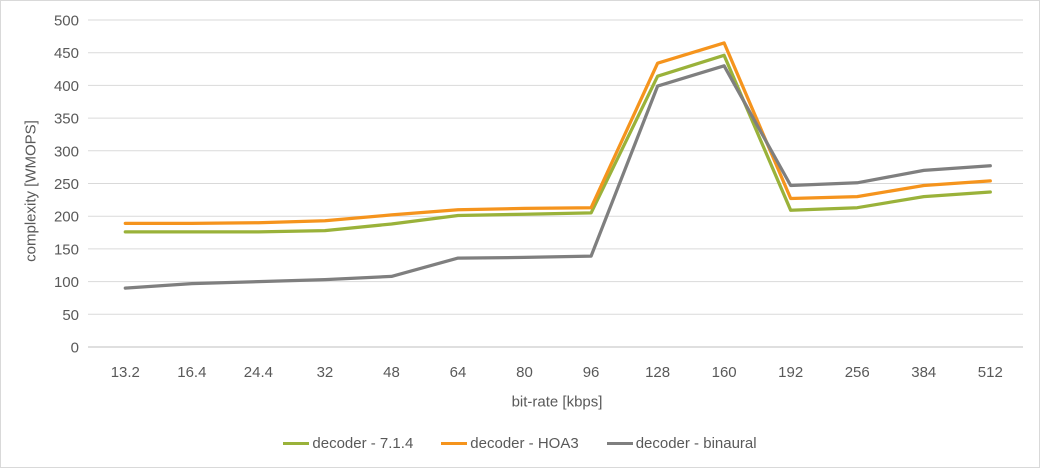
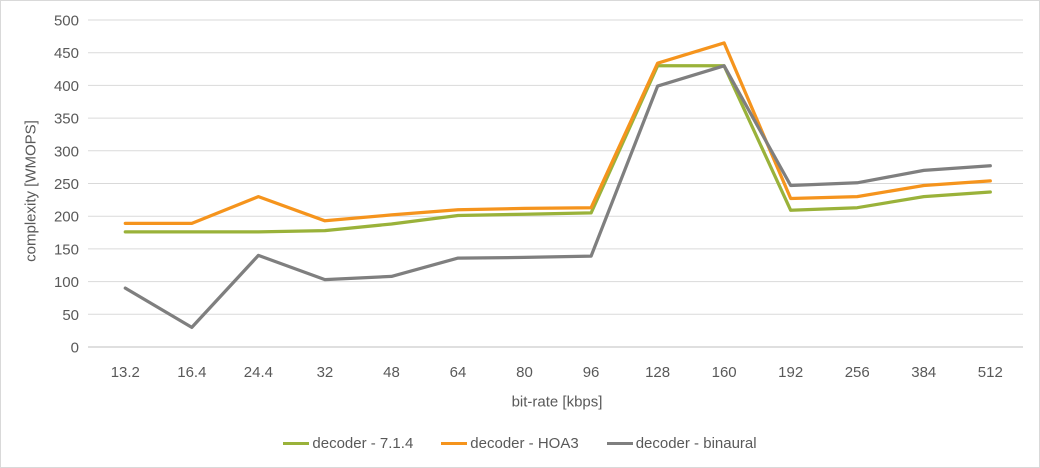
decoder - binaural/16.4: 100 -> 30
decoder - HOA3/24.4: 190 -> 230
decoder - binaural/24.4: 100 -> 140
decoder - 7.1.4/128: 410 -> 430
decoder - 7.1.4/160: 450 -> 430
